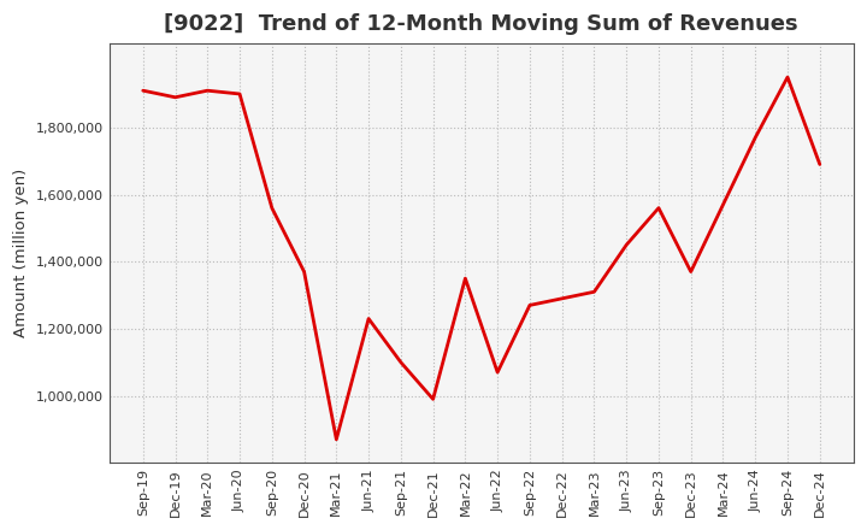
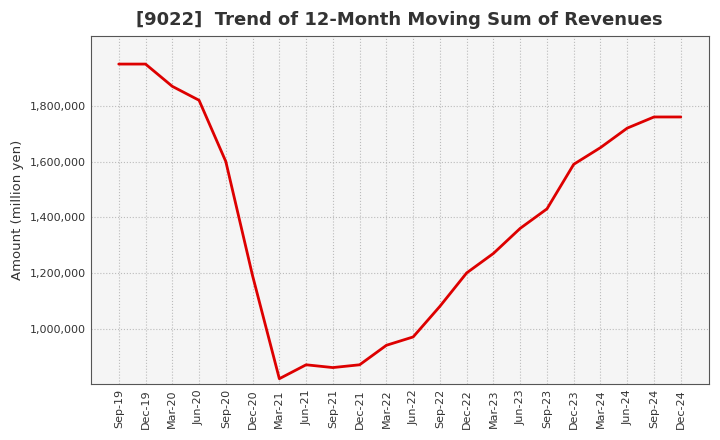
Sep-19: 1,910,000 -> 1,950,000
Dec-19: 1,890,000 -> 1,950,000
Mar-20: 1,910,000 -> 1,870,000
Jun-20: 1,900,000 -> 1,820,000
Sep-20: 1,560,000 -> 1,600,000
Dec-20: 1,370,000 -> 1,190,000
Mar-21: 870,000 -> 820,000
Jun-21: 1,230,000 -> 870,000
Sep-21: 1,100,000 -> 860,000
Dec-21: 990,000 -> 870,000
Mar-22: 1,350,000 -> 940,000
Jun-22: 1,070,000 -> 970,000
Sep-22: 1,270,000 -> 1,080,000
Dec-22: 1,290,000 -> 1,200,000
Mar-23: 1,310,000 -> 1,270,000
Jun-23: 1,450,000 -> 1,360,000
Sep-23: 1,560,000 -> 1,430,000
Dec-23: 1,370,000 -> 1,590,000
Mar-24: 1,570,000 -> 1,650,000
Jun-24: 1,770,000 -> 1,720,000
Sep-24: 1,950,000 -> 1,760,000
Dec-24: 1,690,000 -> 1,760,000
